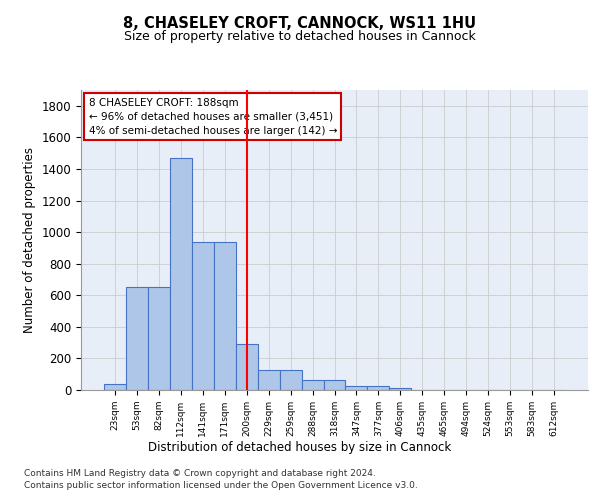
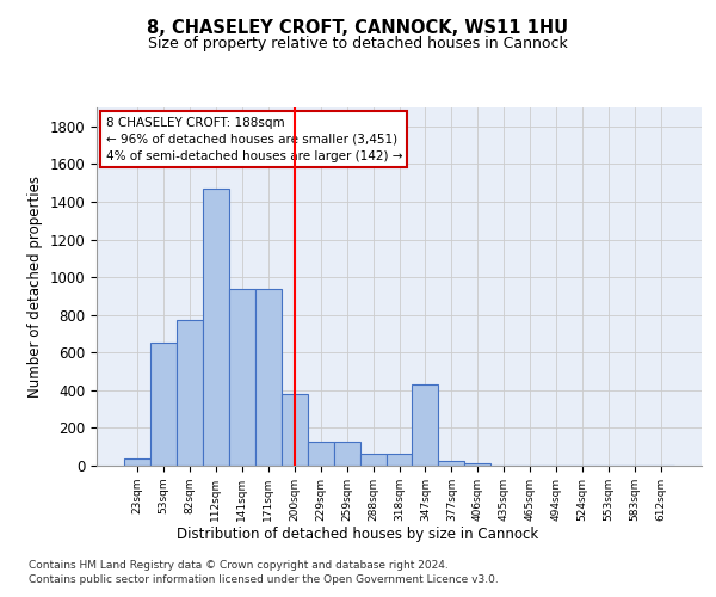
82sqm: 650 -> 770
200sqm: 290 -> 380
347sqm: 20 -> 430
